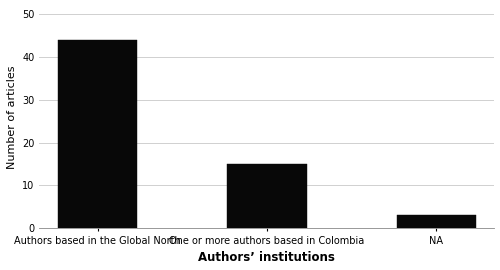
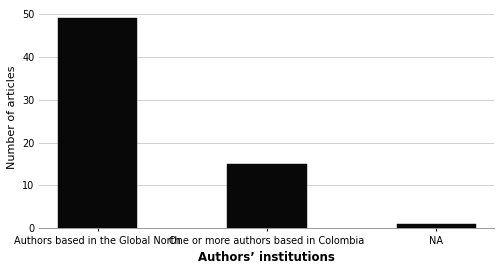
Authors based in the Global North: 44 -> 49
NA: 3 -> 1
